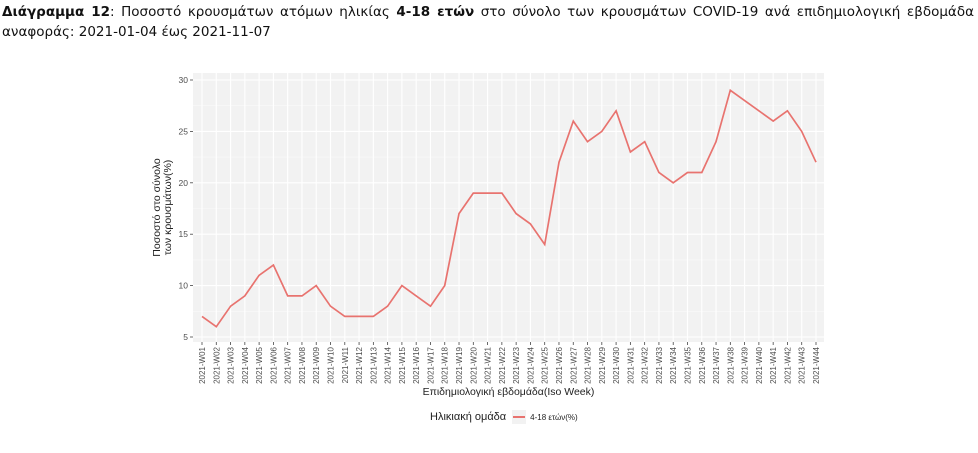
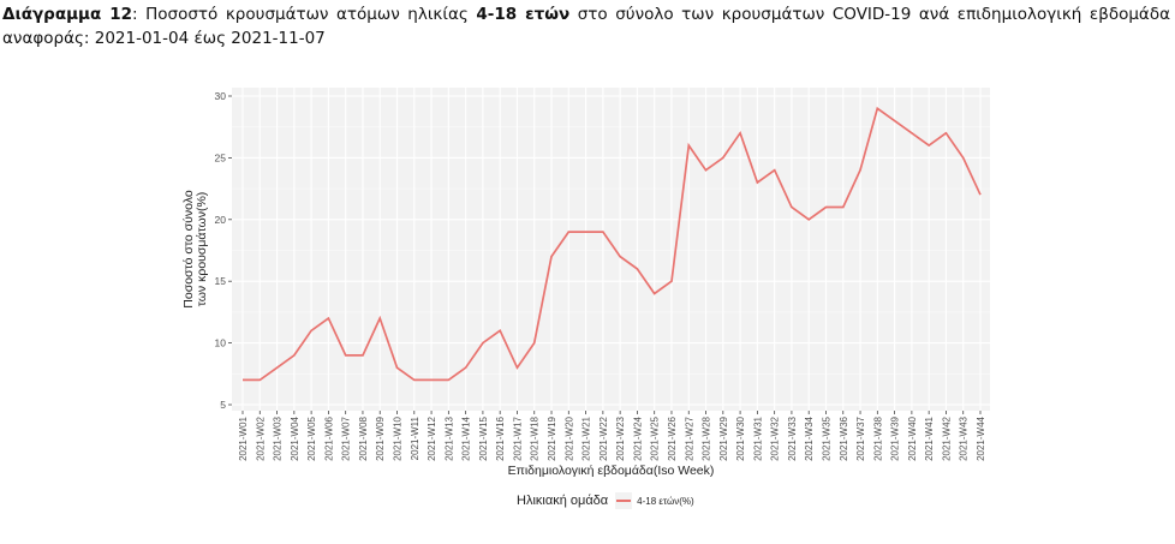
2021-W02: 6 -> 7
2021-W09: 10 -> 12
2021-W16: 9 -> 11
2021-W26: 22 -> 15
